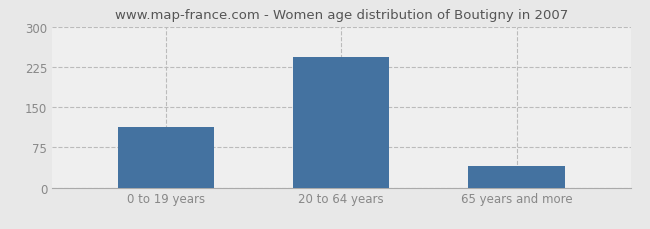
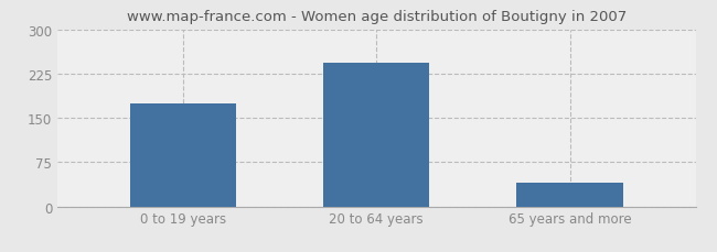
0 to 19 years: 113 -> 174
